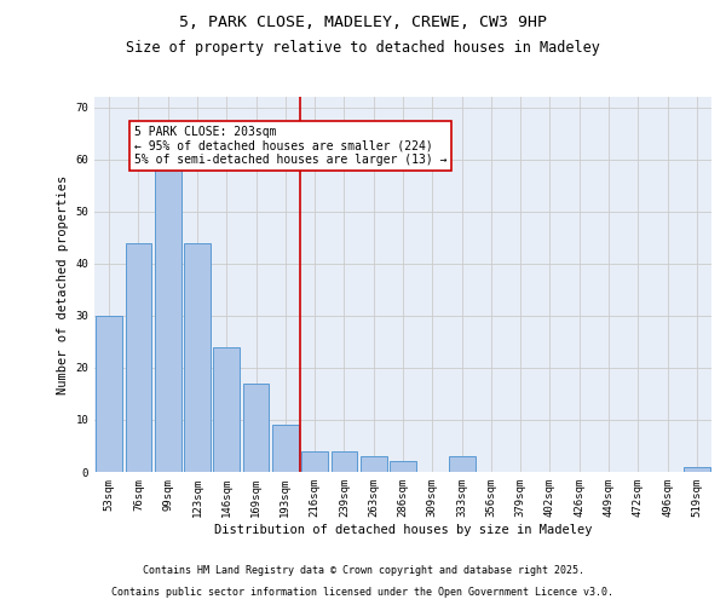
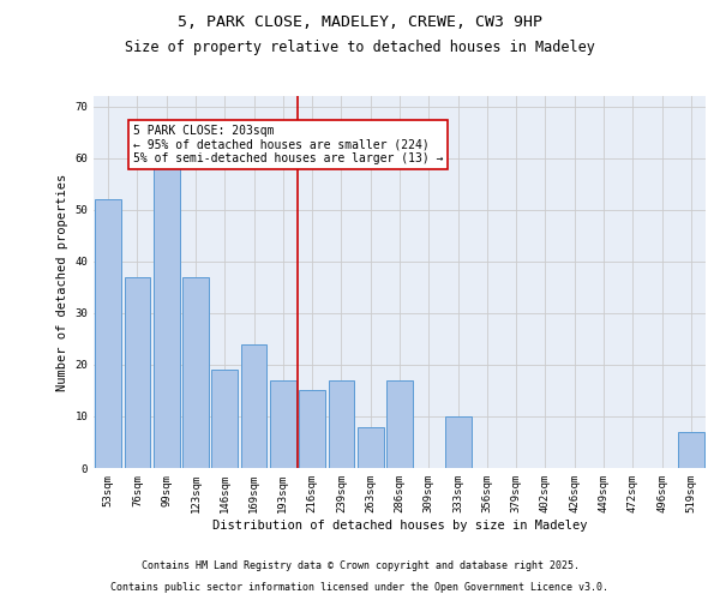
53sqm: 30 -> 52
76sqm: 44 -> 37
123sqm: 44 -> 37
146sqm: 24 -> 19
169sqm: 17 -> 24
193sqm: 9 -> 17
216sqm: 4 -> 15
239sqm: 4 -> 17
263sqm: 3 -> 8
286sqm: 2 -> 17
333sqm: 3 -> 10
519sqm: 1 -> 7
